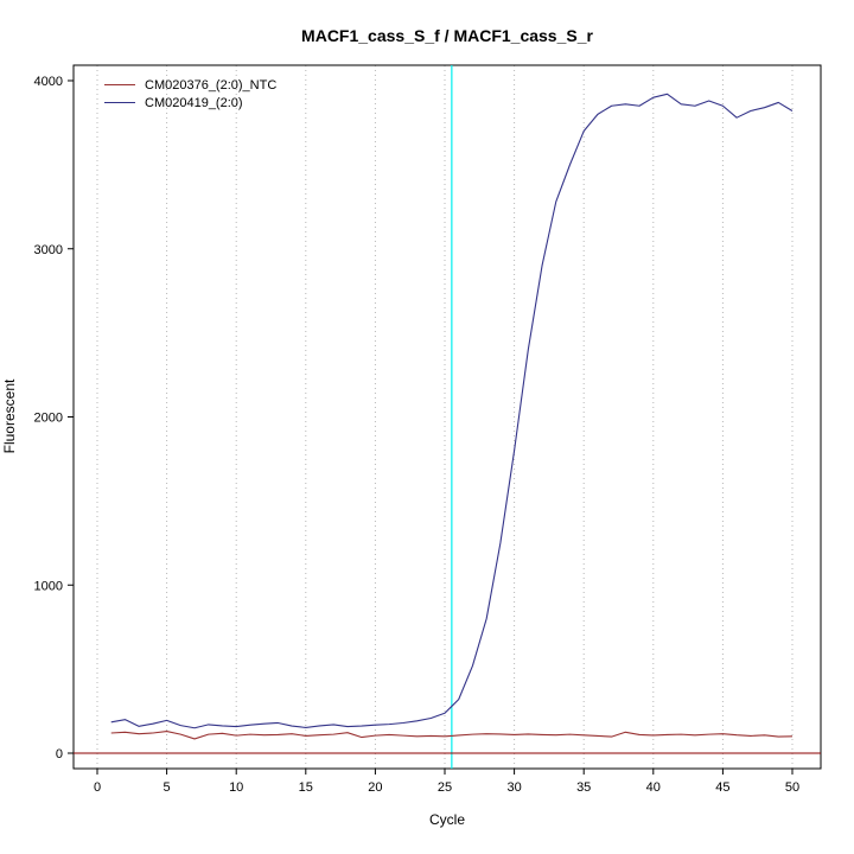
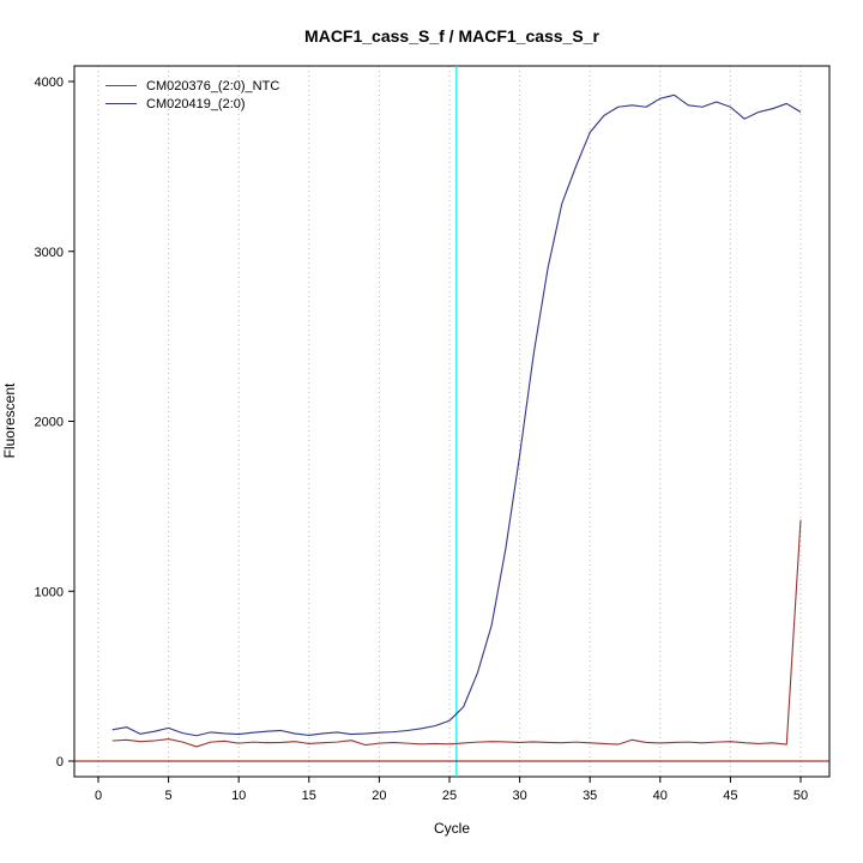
CM020376_(2:0)_NTC/50: 100 -> 1420
